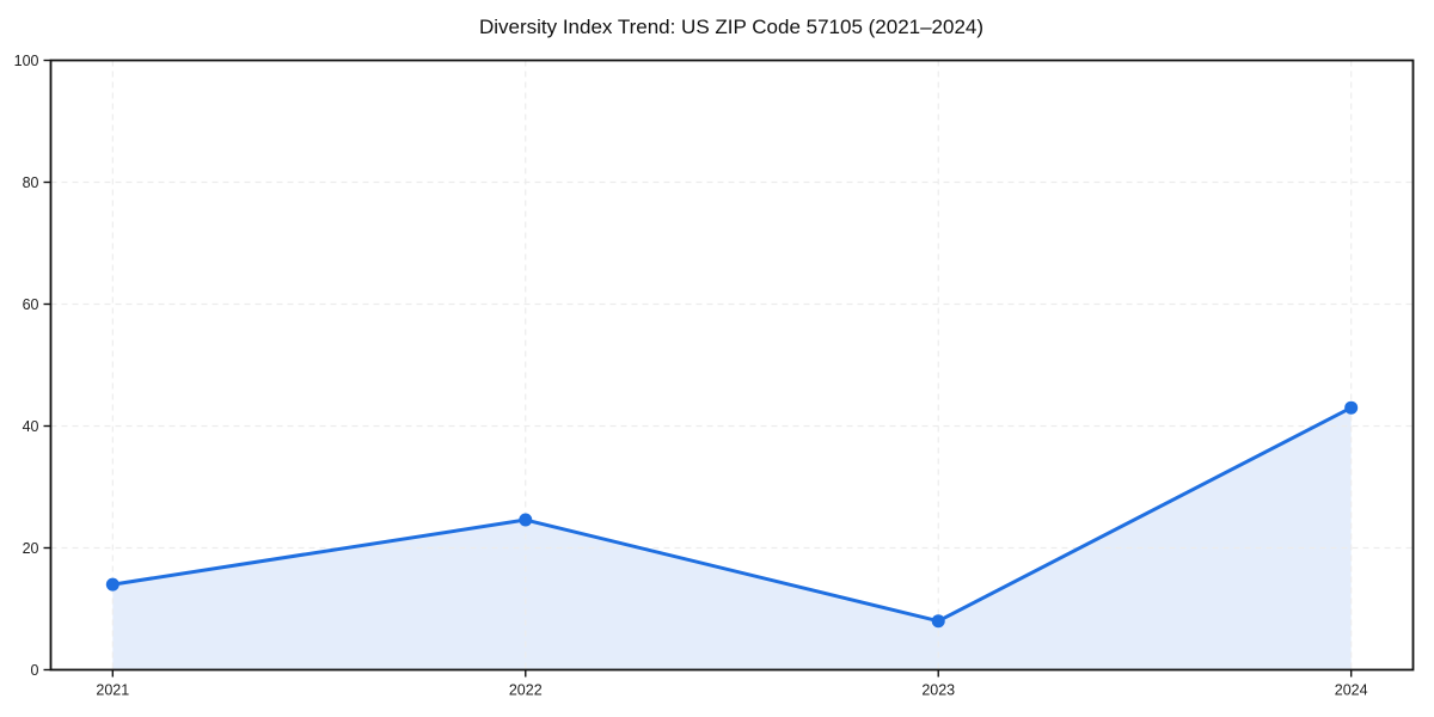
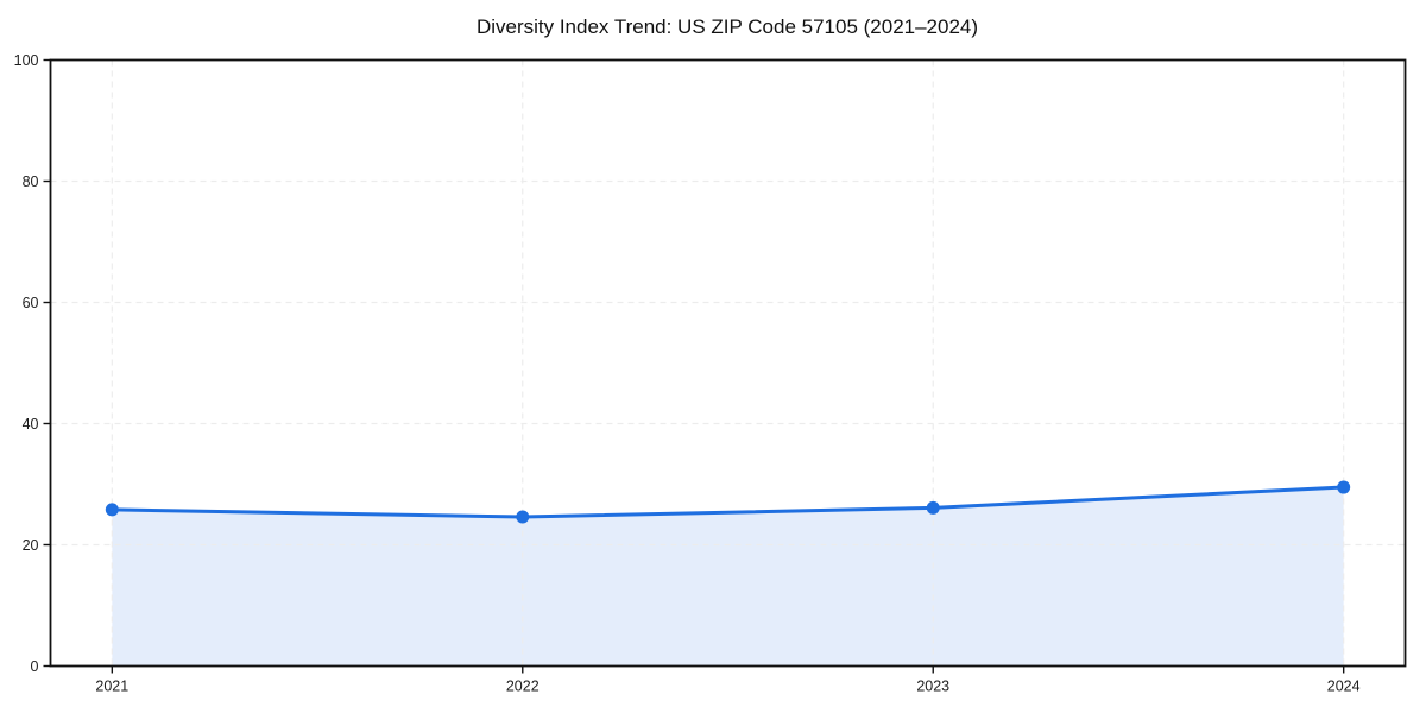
2021: 14 -> 26
2023: 8 -> 26
2024: 43 -> 30
